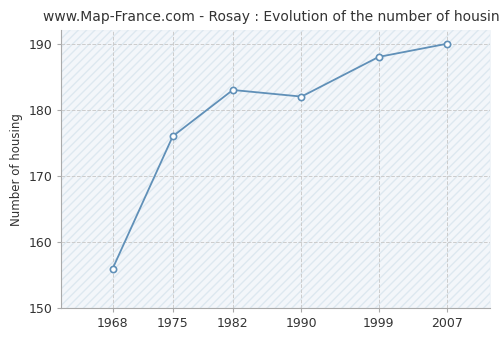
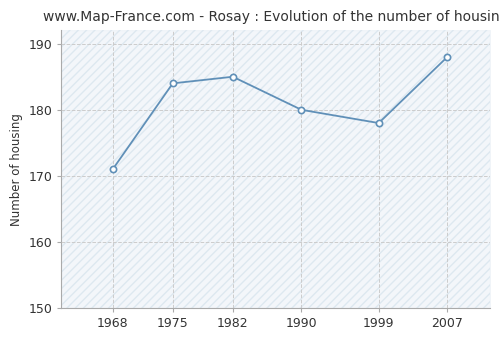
1968: 156 -> 171
1975: 176 -> 184
1982: 183 -> 185
1990: 182 -> 180
1999: 188 -> 178
2007: 190 -> 188
